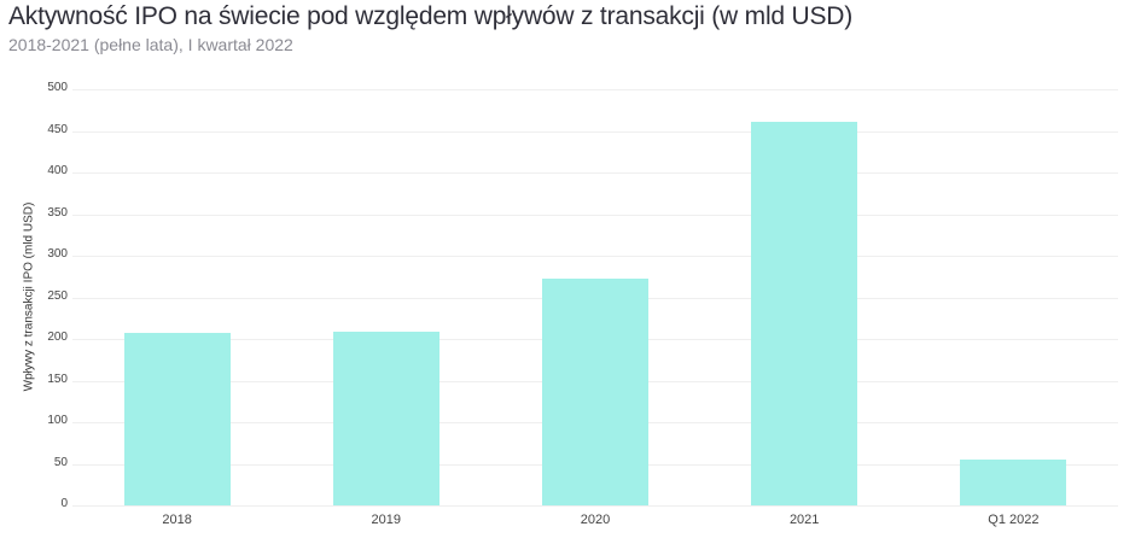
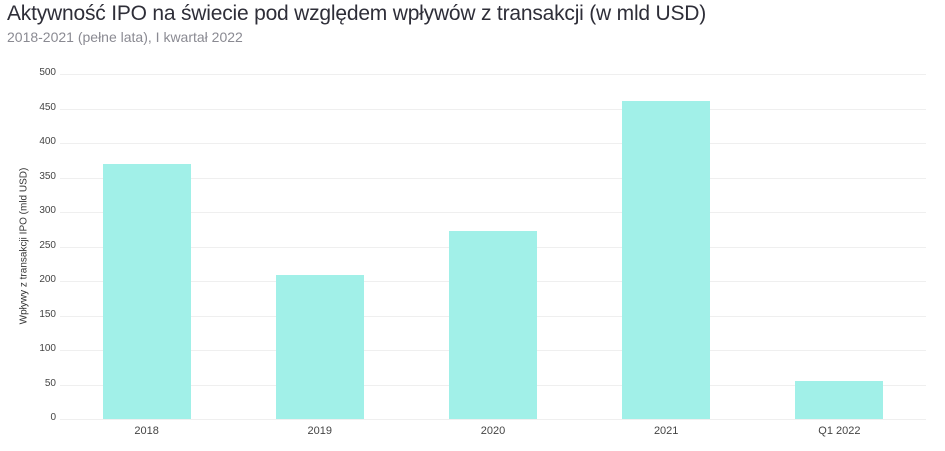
2018: 210 -> 370
